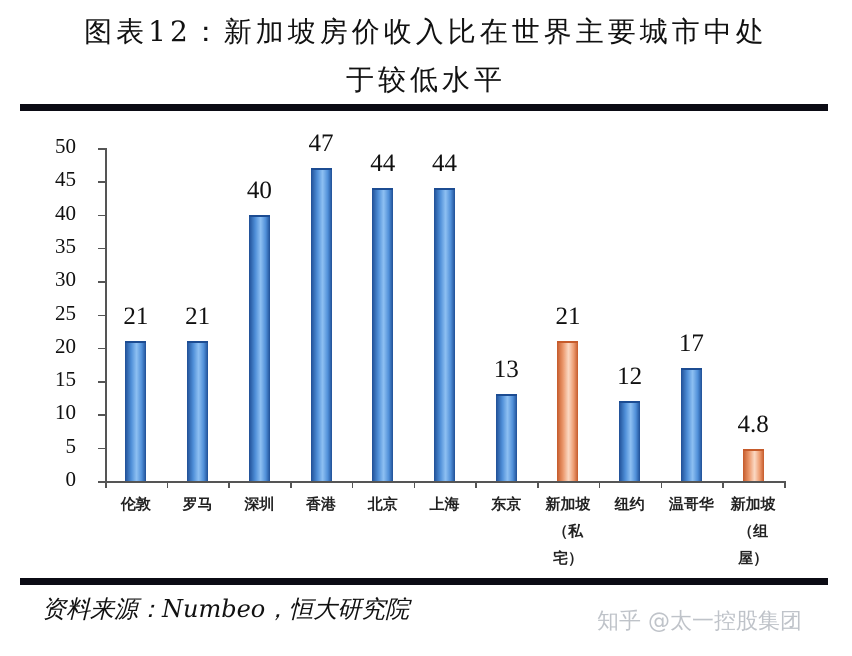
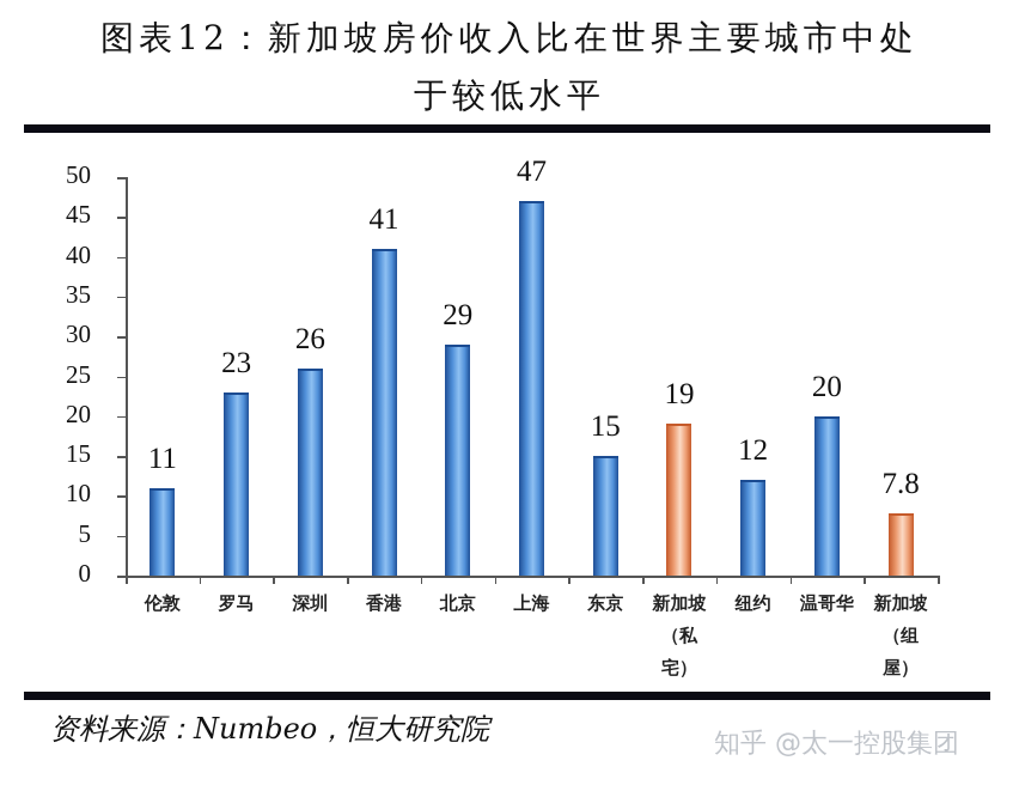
伦敦: 21 -> 11
罗马: 21 -> 23
深圳: 40 -> 26
香港: 47 -> 41
北京: 44 -> 29
上海: 44 -> 47
东京: 13 -> 15
新加坡（私宅）: 21 -> 19
温哥华: 17 -> 20
新加坡（组屋）: 4.8 -> 7.8
